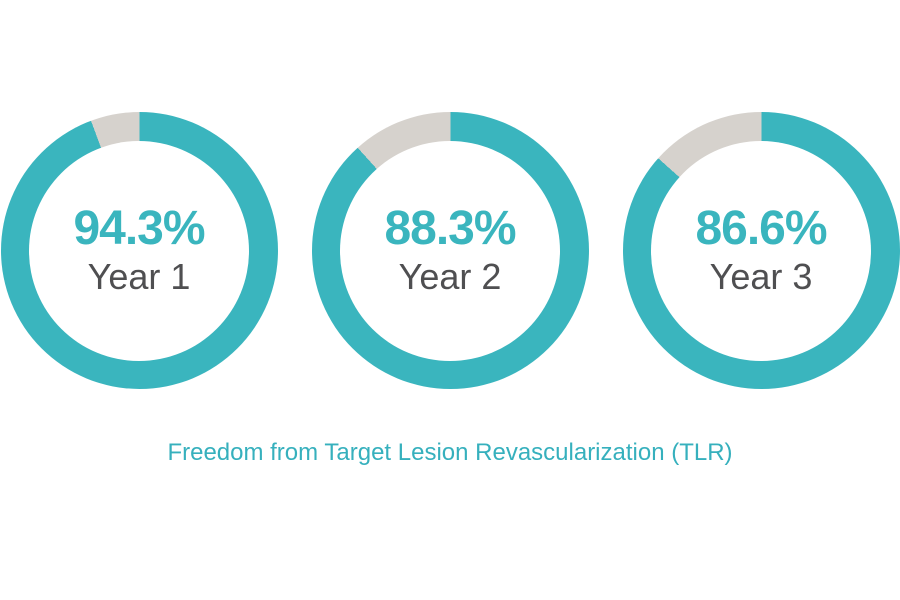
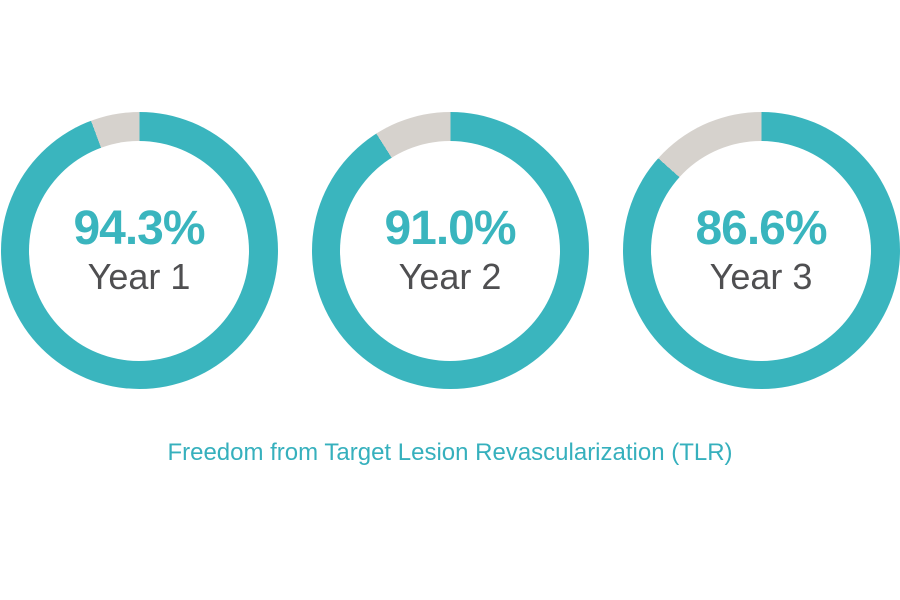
Year 2: 88.3% -> 91.0%
